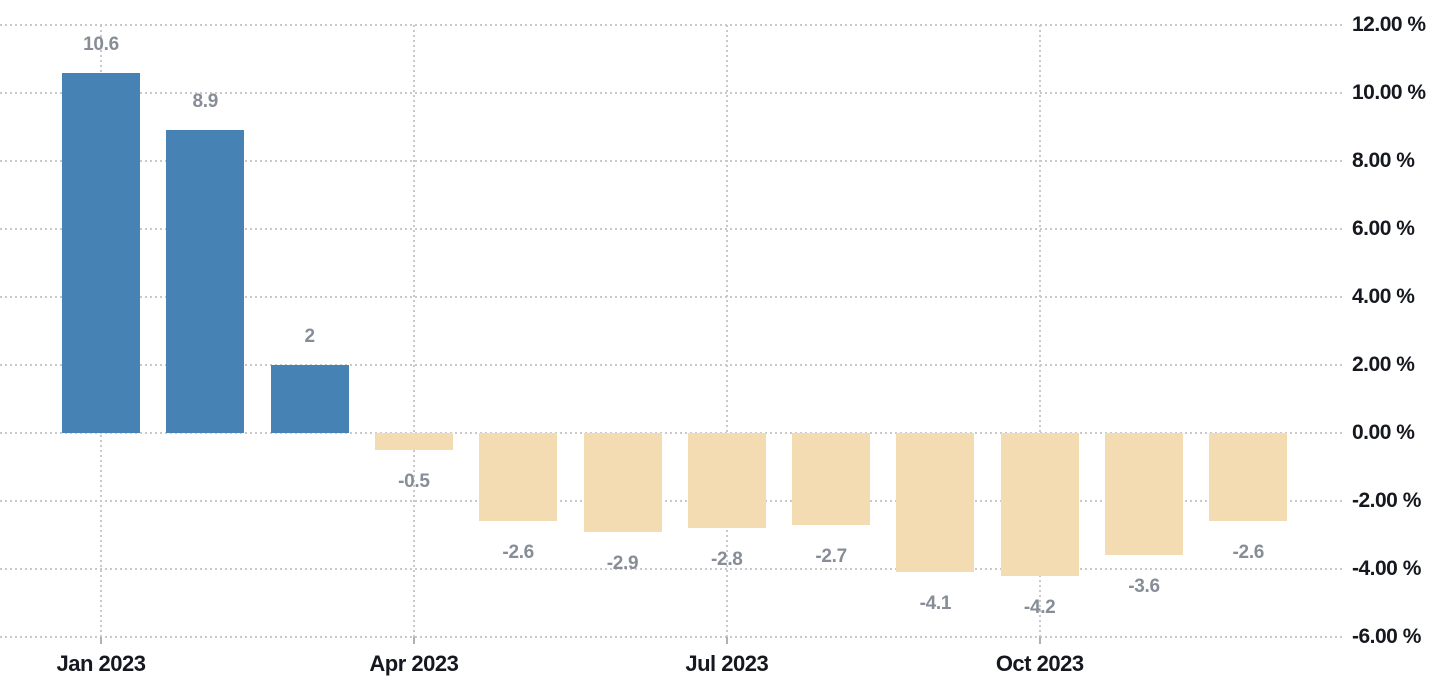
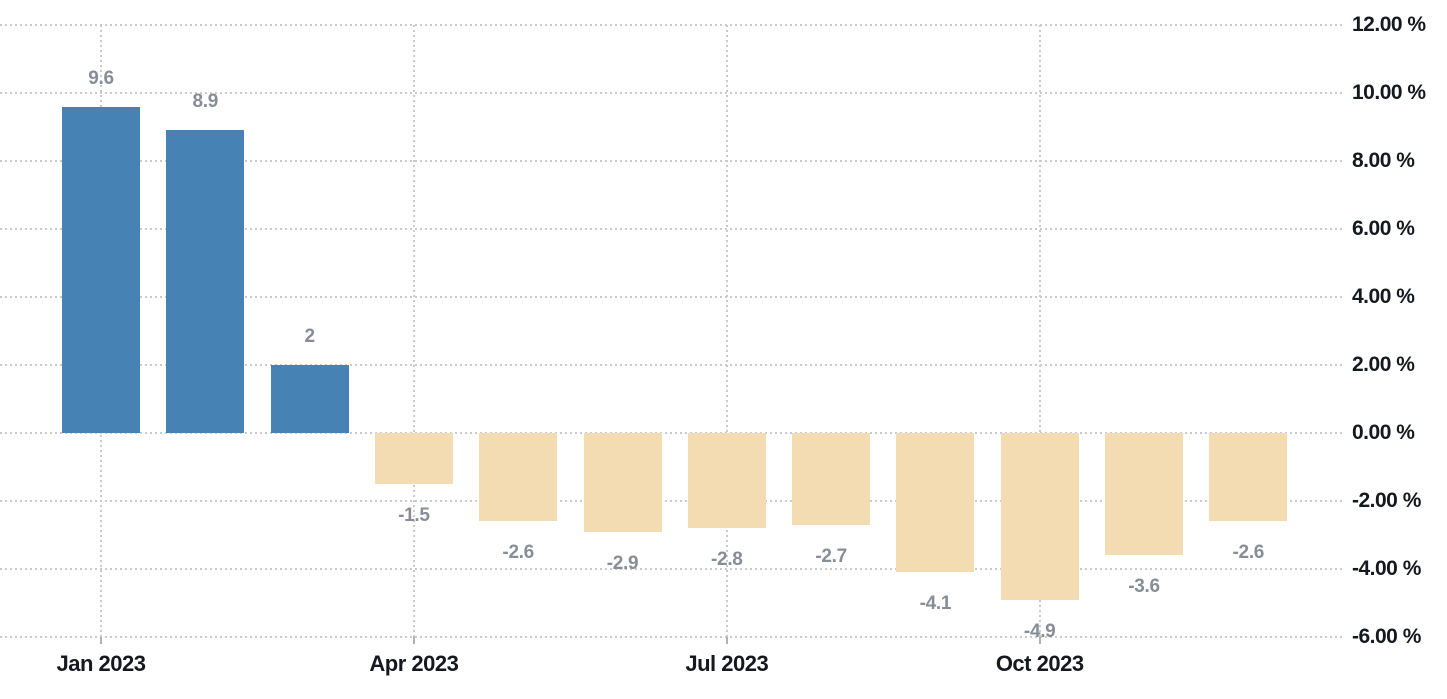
Jan 2023: 10.6 -> 9.6
Apr 2023: -0.5 -> -1.5
Oct 2023: -4.2 -> -4.9
